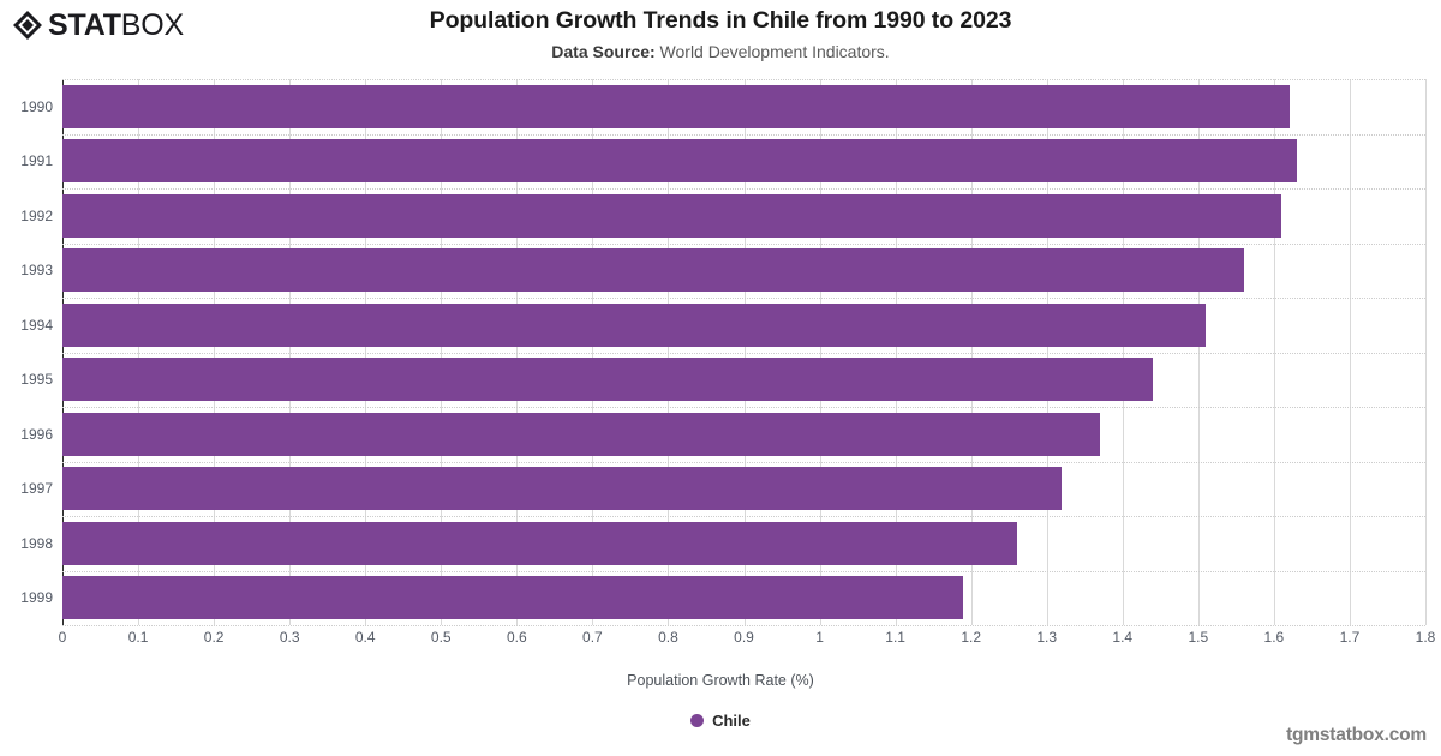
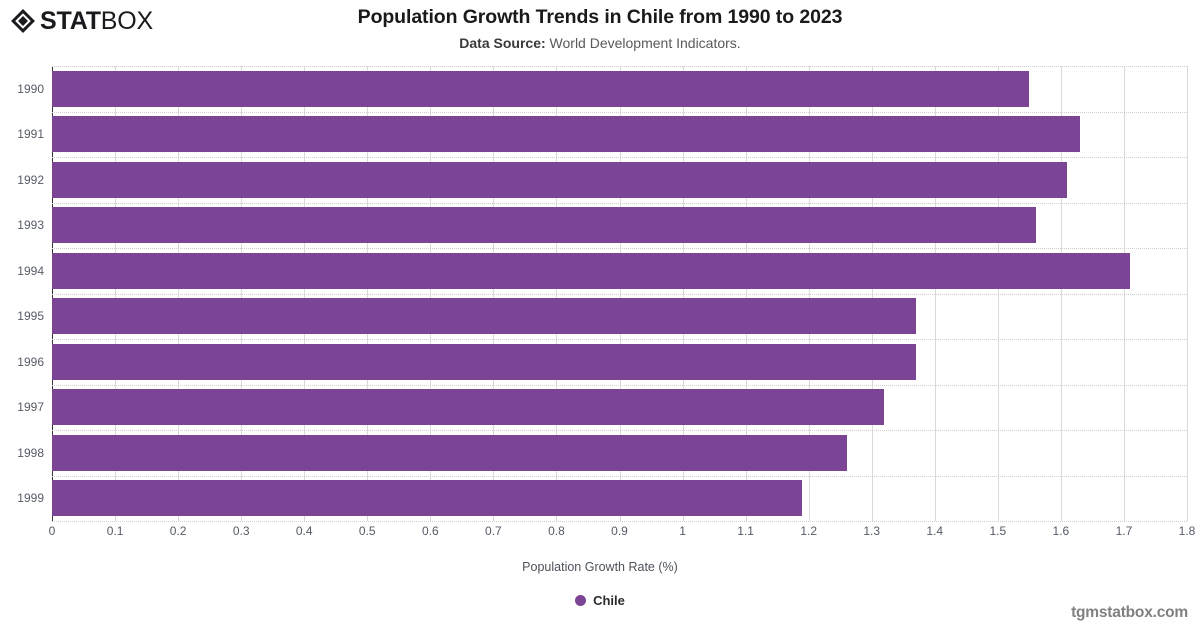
1990: 1.62 -> 1.55
1994: 1.51 -> 1.71
1995: 1.44 -> 1.37
